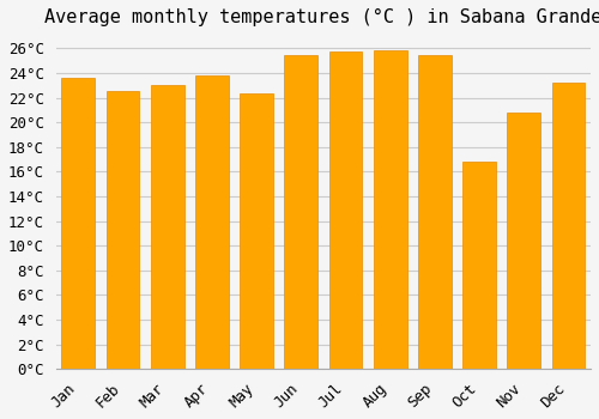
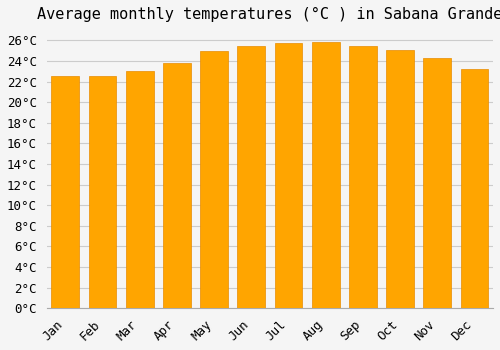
Jan: 23.6°C -> 22.5°C
May: 22.3°C -> 25.0°C
Oct: 16.8°C -> 25.1°C
Nov: 20.8°C -> 24.3°C
